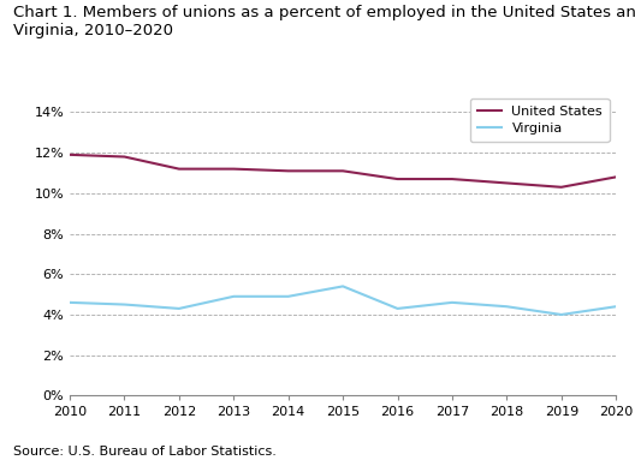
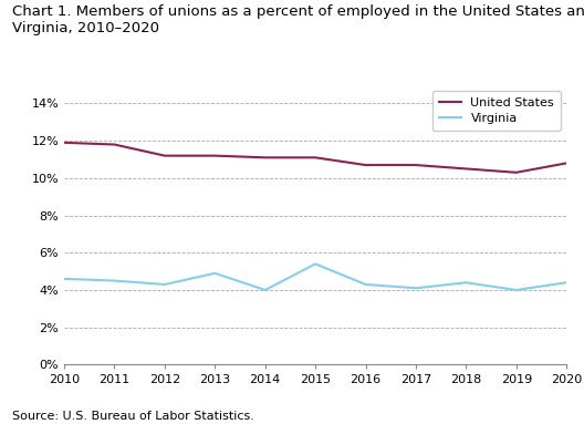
Virginia/2014: 4.9% -> 4.0%
Virginia/2017: 4.6% -> 4.1%
